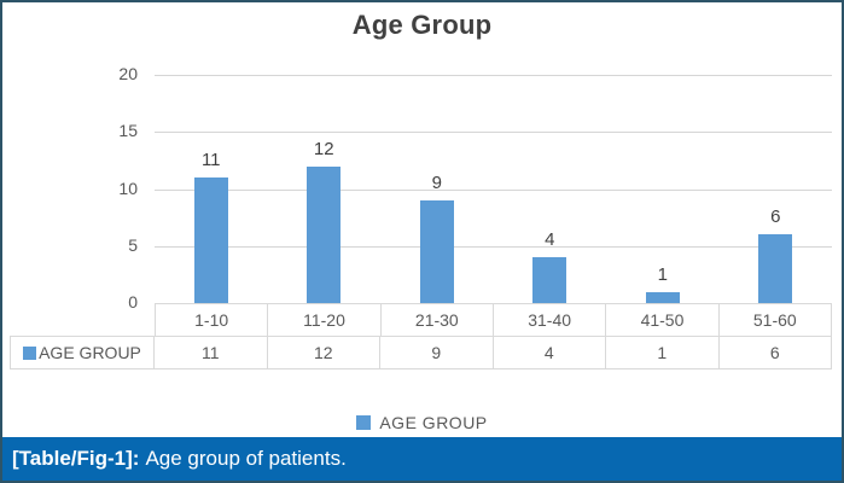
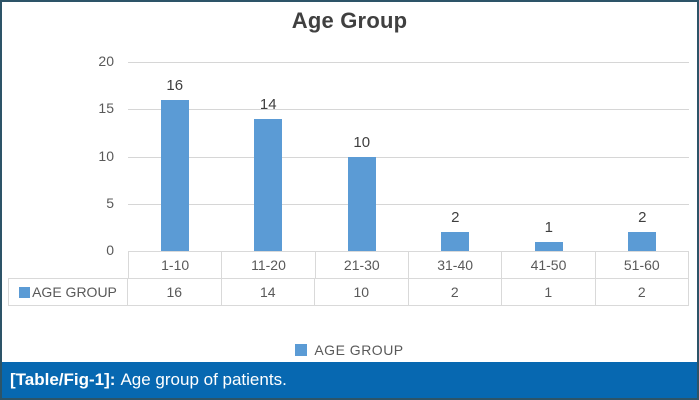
1-10: 11 -> 16
11-20: 12 -> 14
21-30: 9 -> 10
31-40: 4 -> 2
51-60: 6 -> 2
